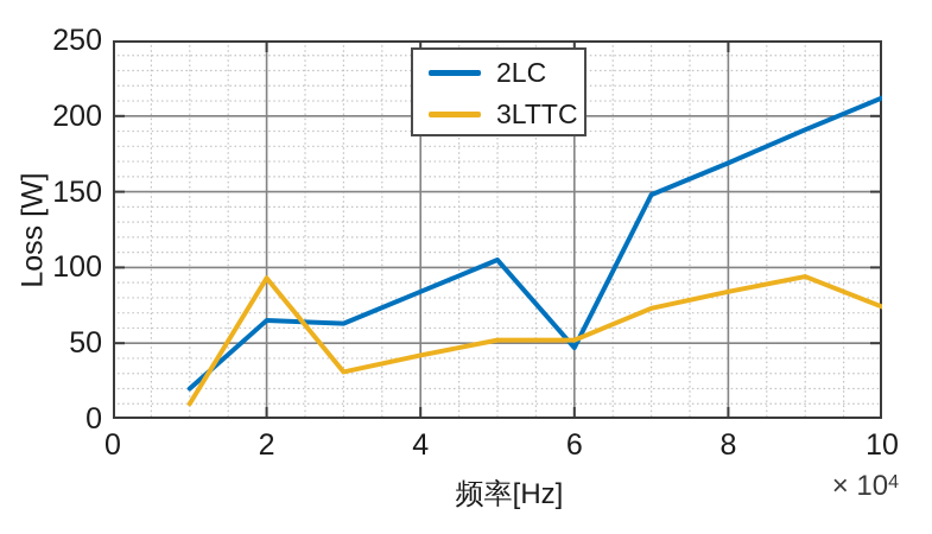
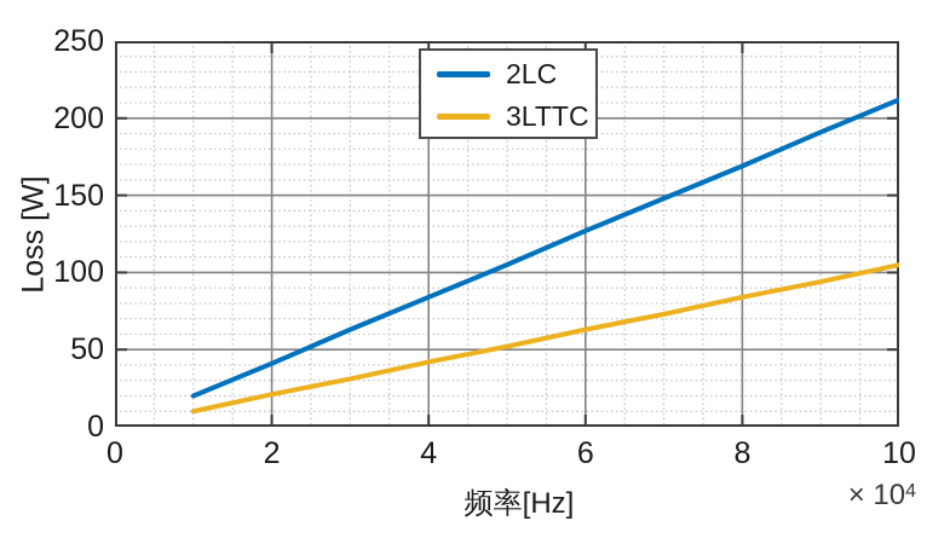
2LC/2: 65 -> 41
3LTTC/2: 93 -> 21
2LC/6: 47 -> 127
3LTTC/6: 52 -> 63
3LTTC/10: 74 -> 105
